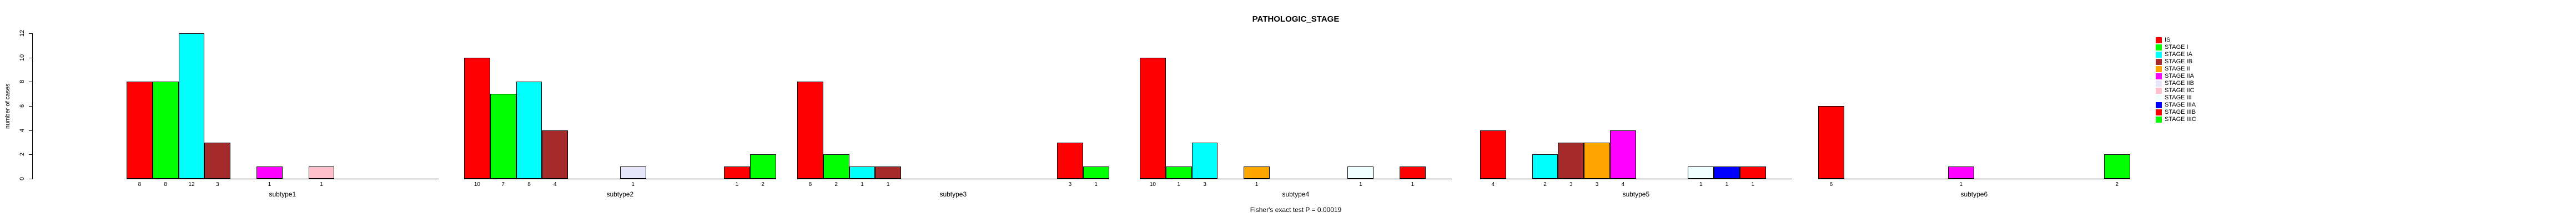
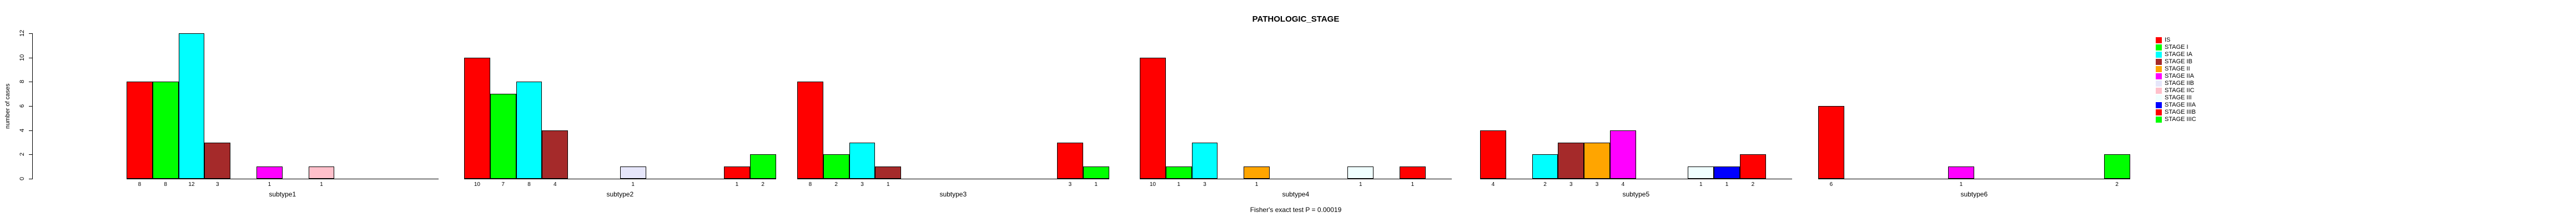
STAGE IA/subtype3: 1 -> 3
STAGE IIIB/subtype5: 1 -> 2
